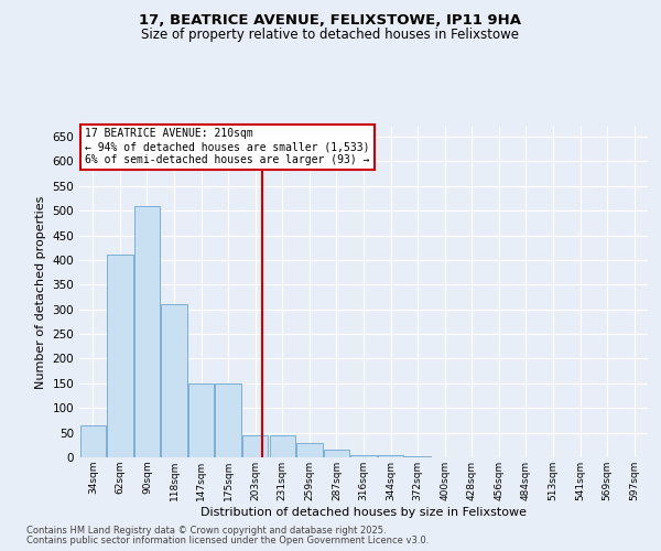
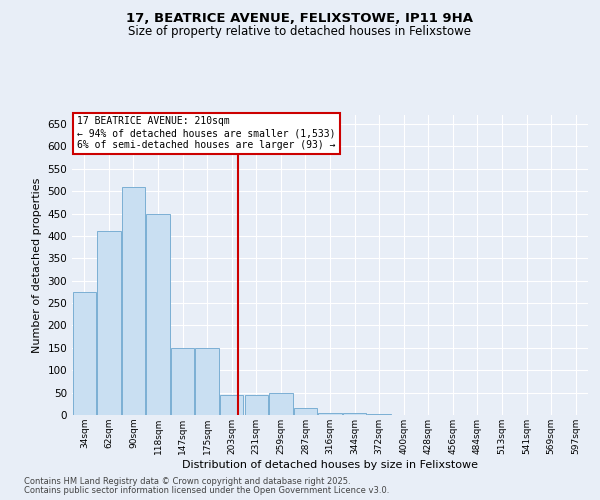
34sqm: 65 -> 275
118sqm: 310 -> 450
259sqm: 30 -> 50
